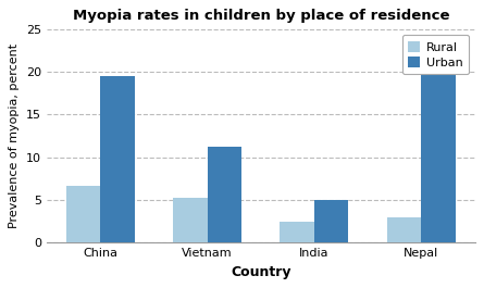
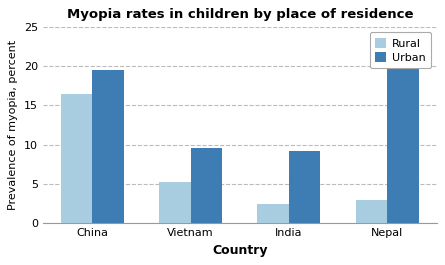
Rural/China: 6.7 -> 16.4
Urban/Vietnam: 11.2 -> 9.6
Urban/India: 5.0 -> 9.2
